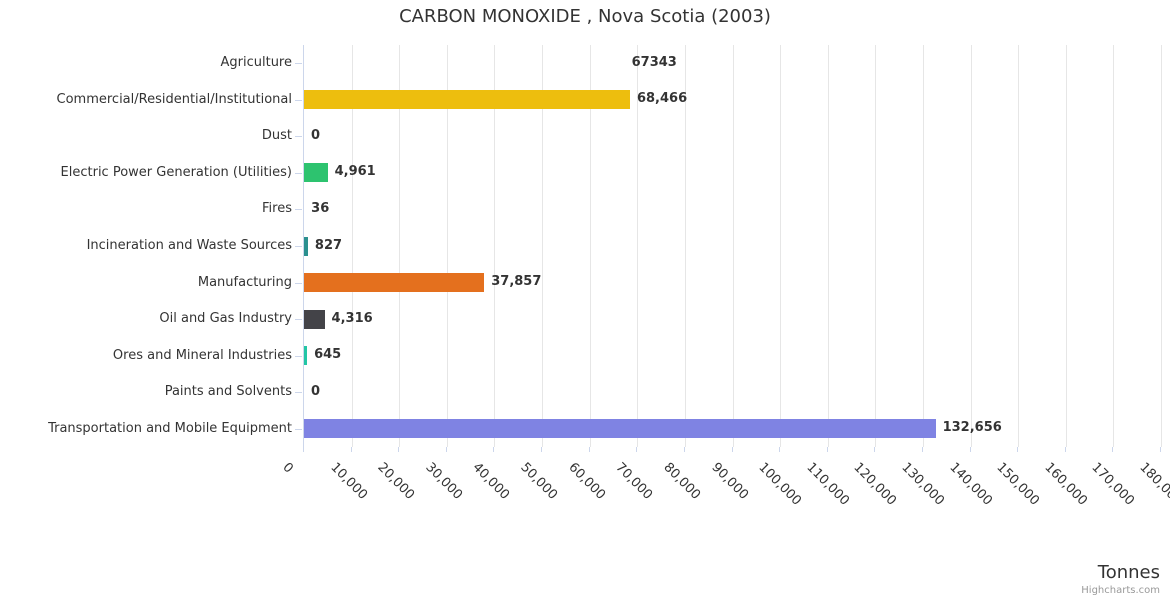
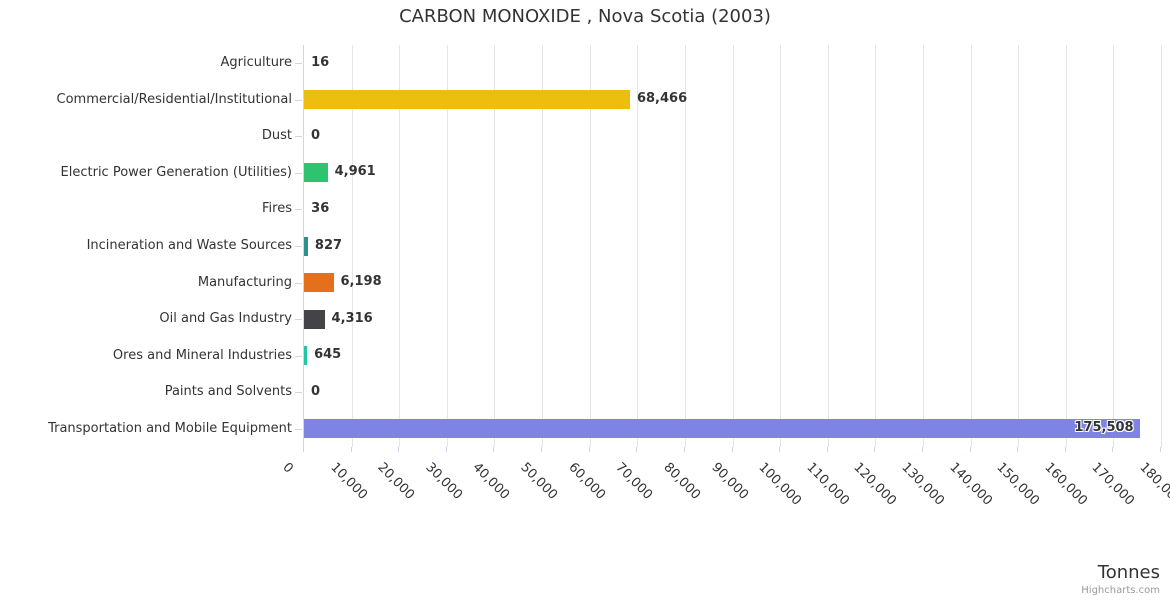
Agriculture: 67343 -> 16
Manufacturing: 37,857 -> 6,198
Transportation and Mobile Equipment: 132,656 -> 175,508
